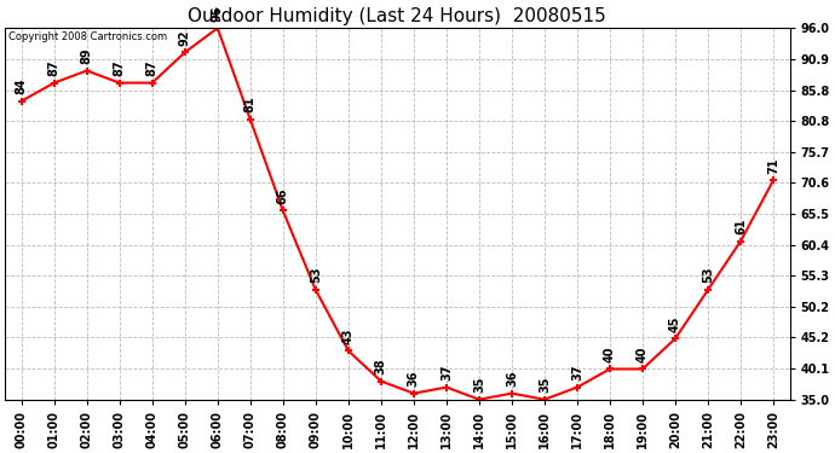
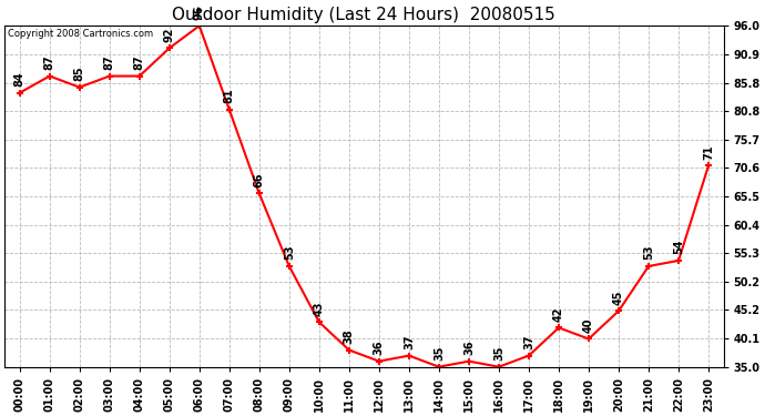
02:00: 89 -> 85
18:00: 40 -> 42
22:00: 61 -> 54
